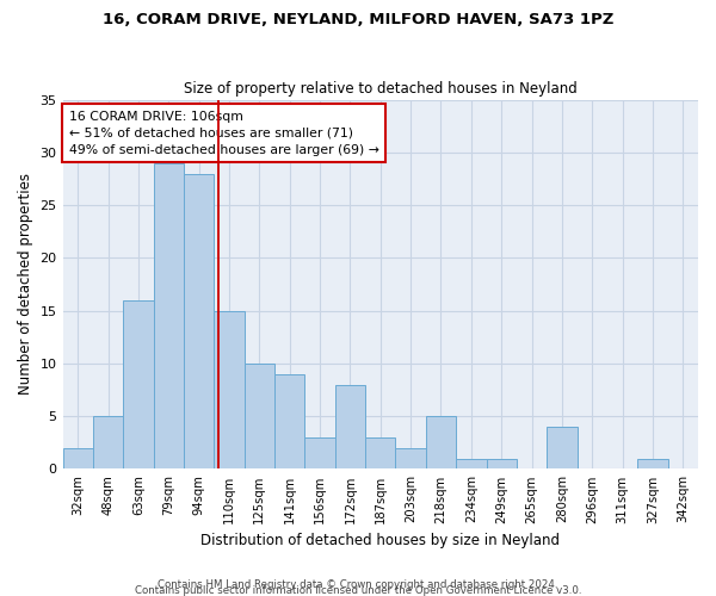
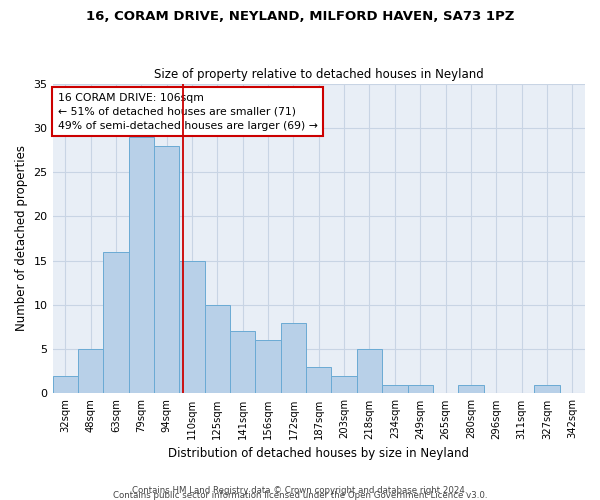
141sqm: 9 -> 7
156sqm: 3 -> 6
280sqm: 4 -> 1
